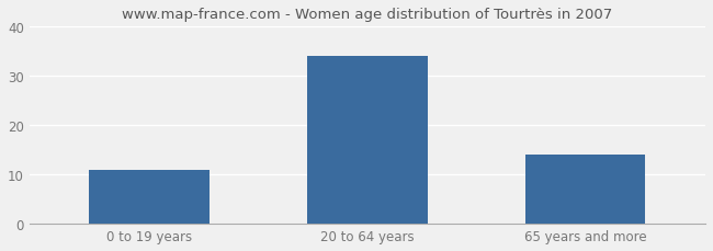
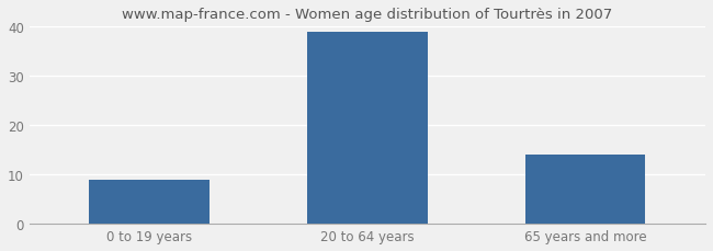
0 to 19 years: 11 -> 9
20 to 64 years: 34 -> 39
